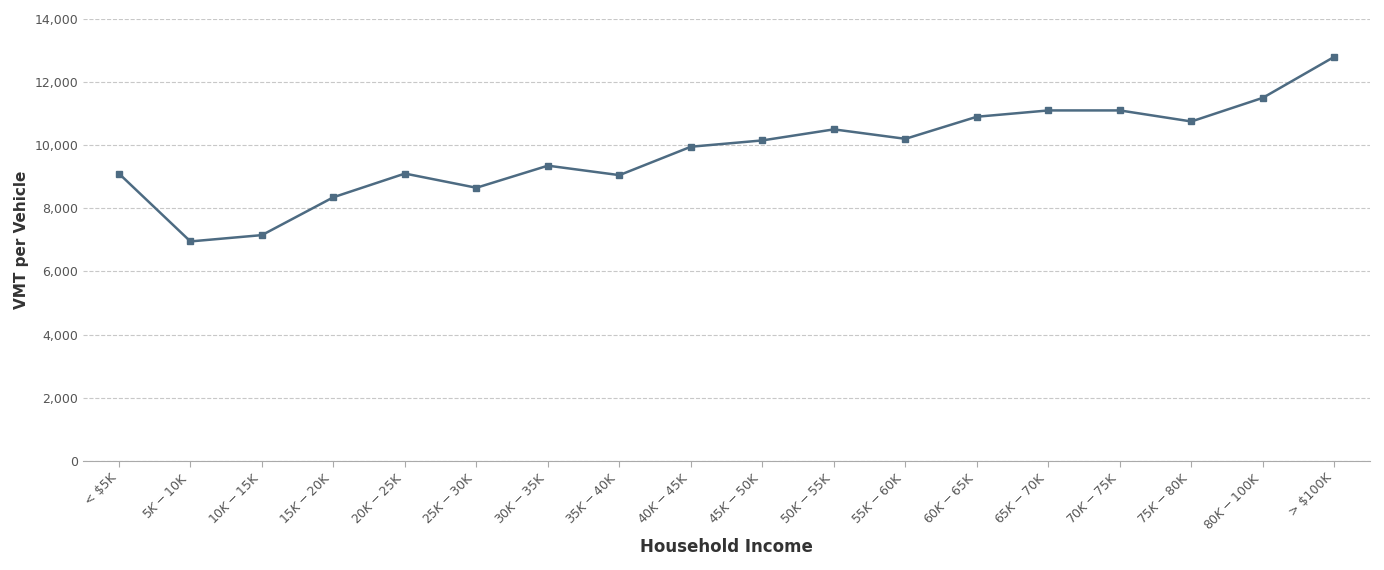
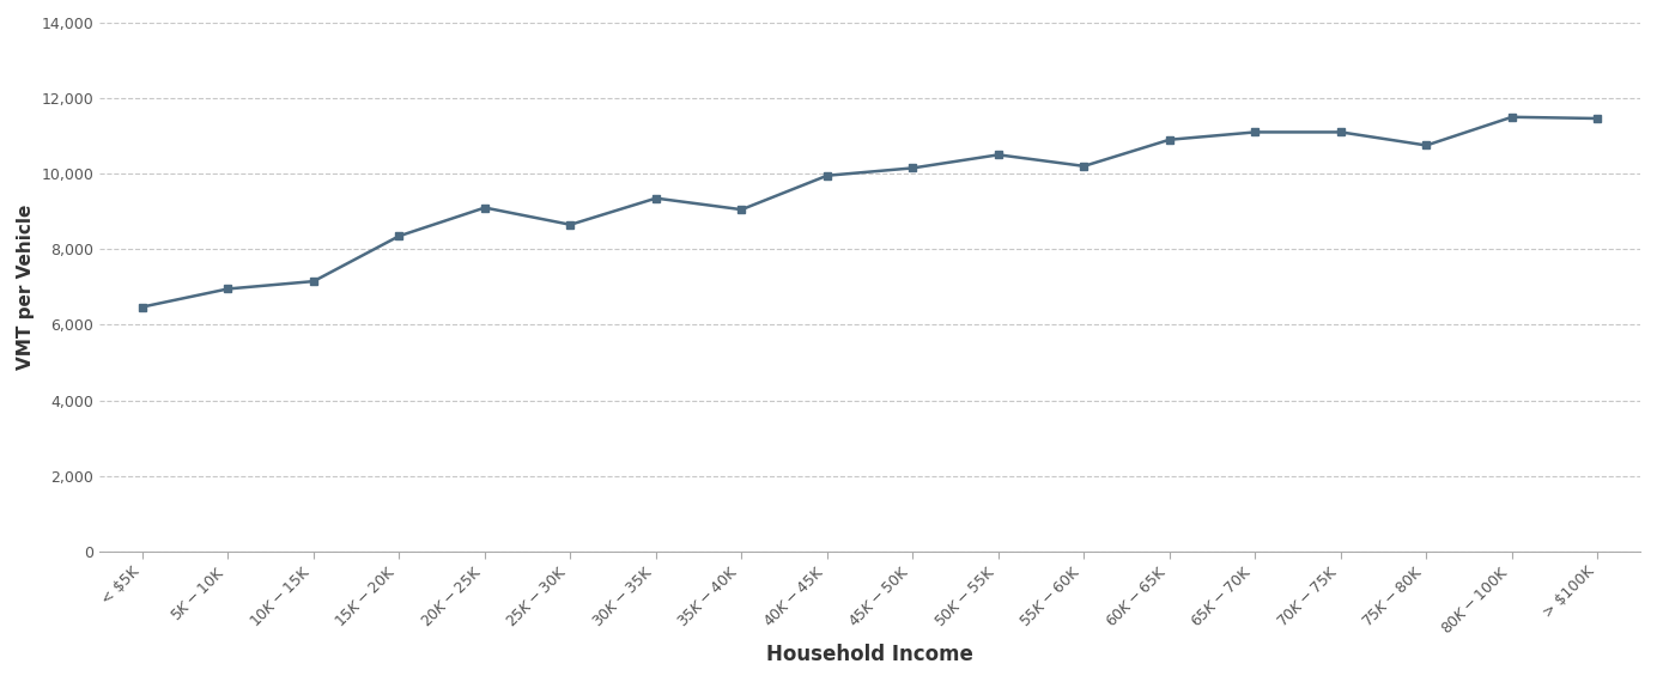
< $5K: 9,100 -> 6,470
> $100K: 12,800 -> 11,460
